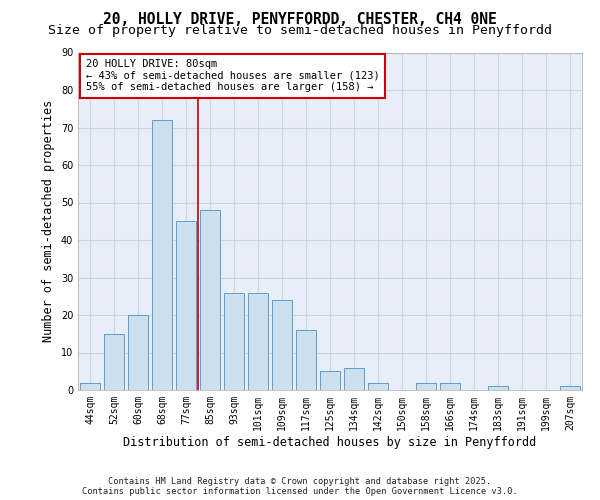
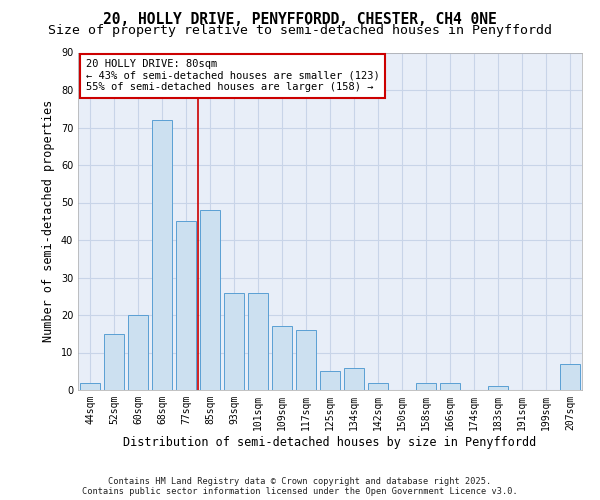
109sqm: 24 -> 17
207sqm: 1 -> 7
